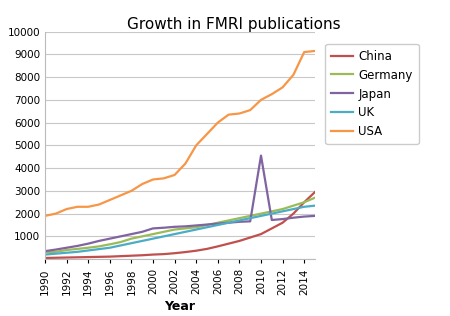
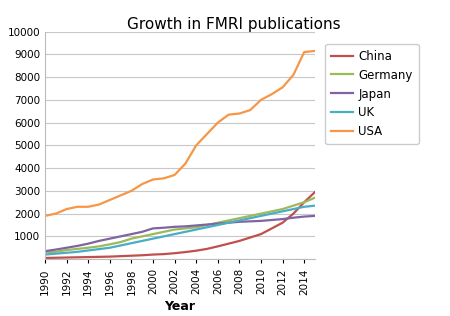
Japan/2010: 4550 -> 1680
